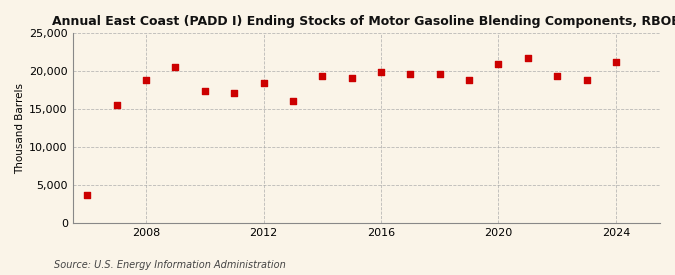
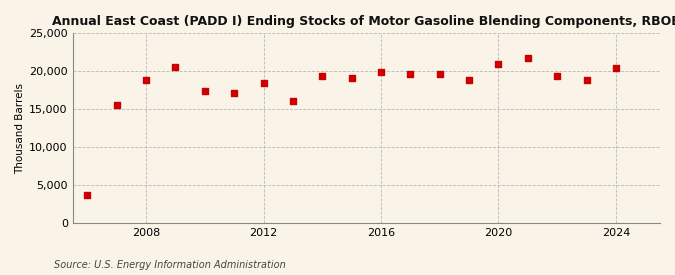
2024: 21,200 -> 20,400
